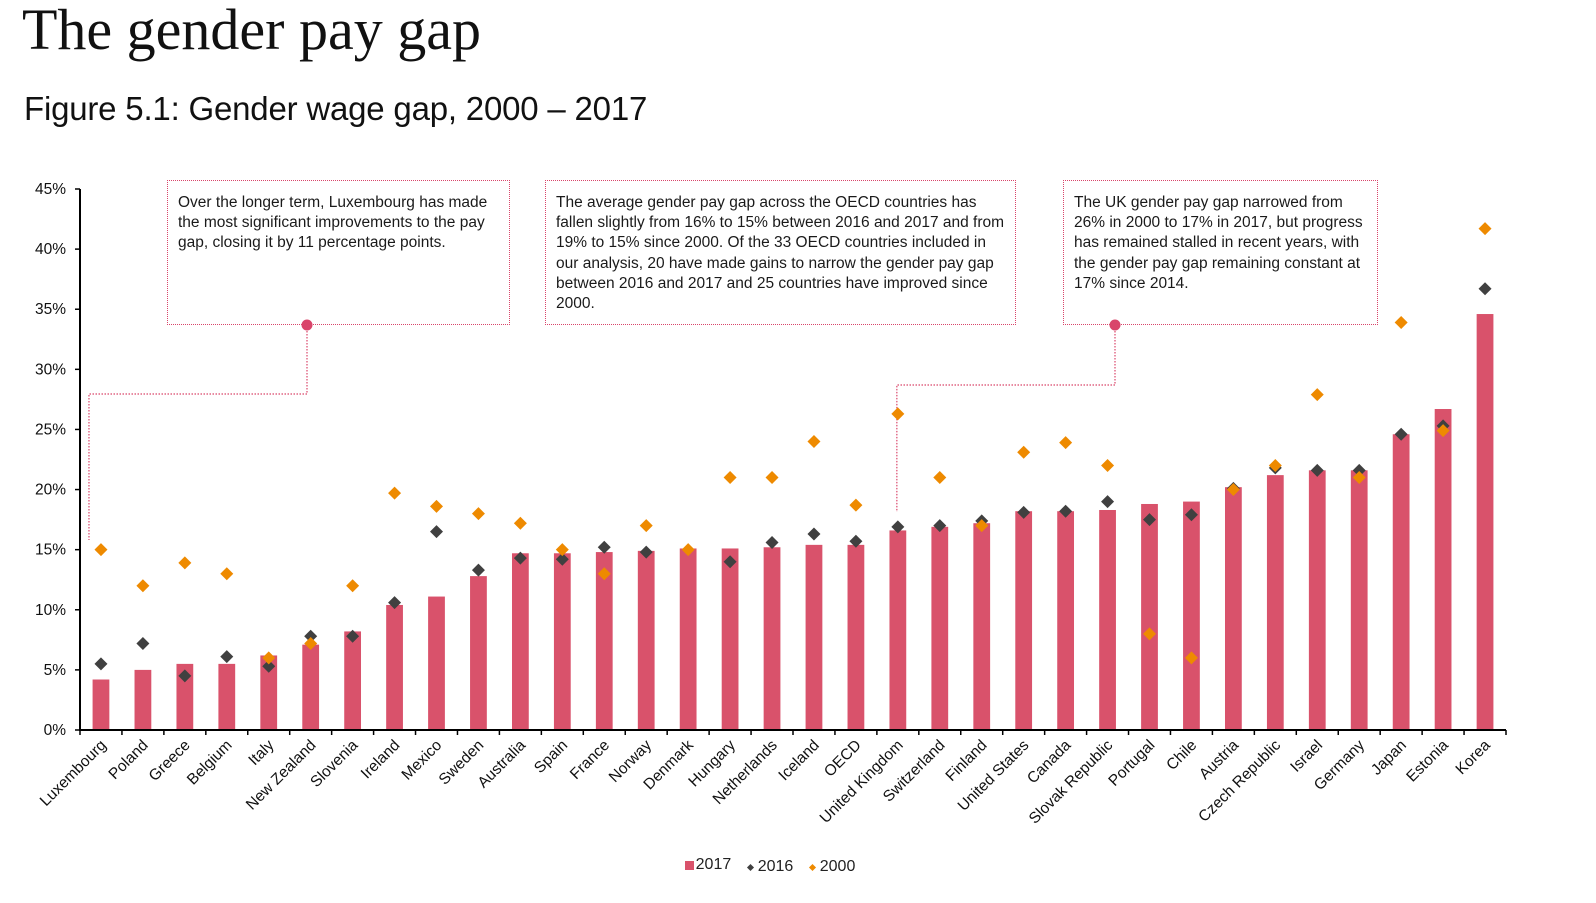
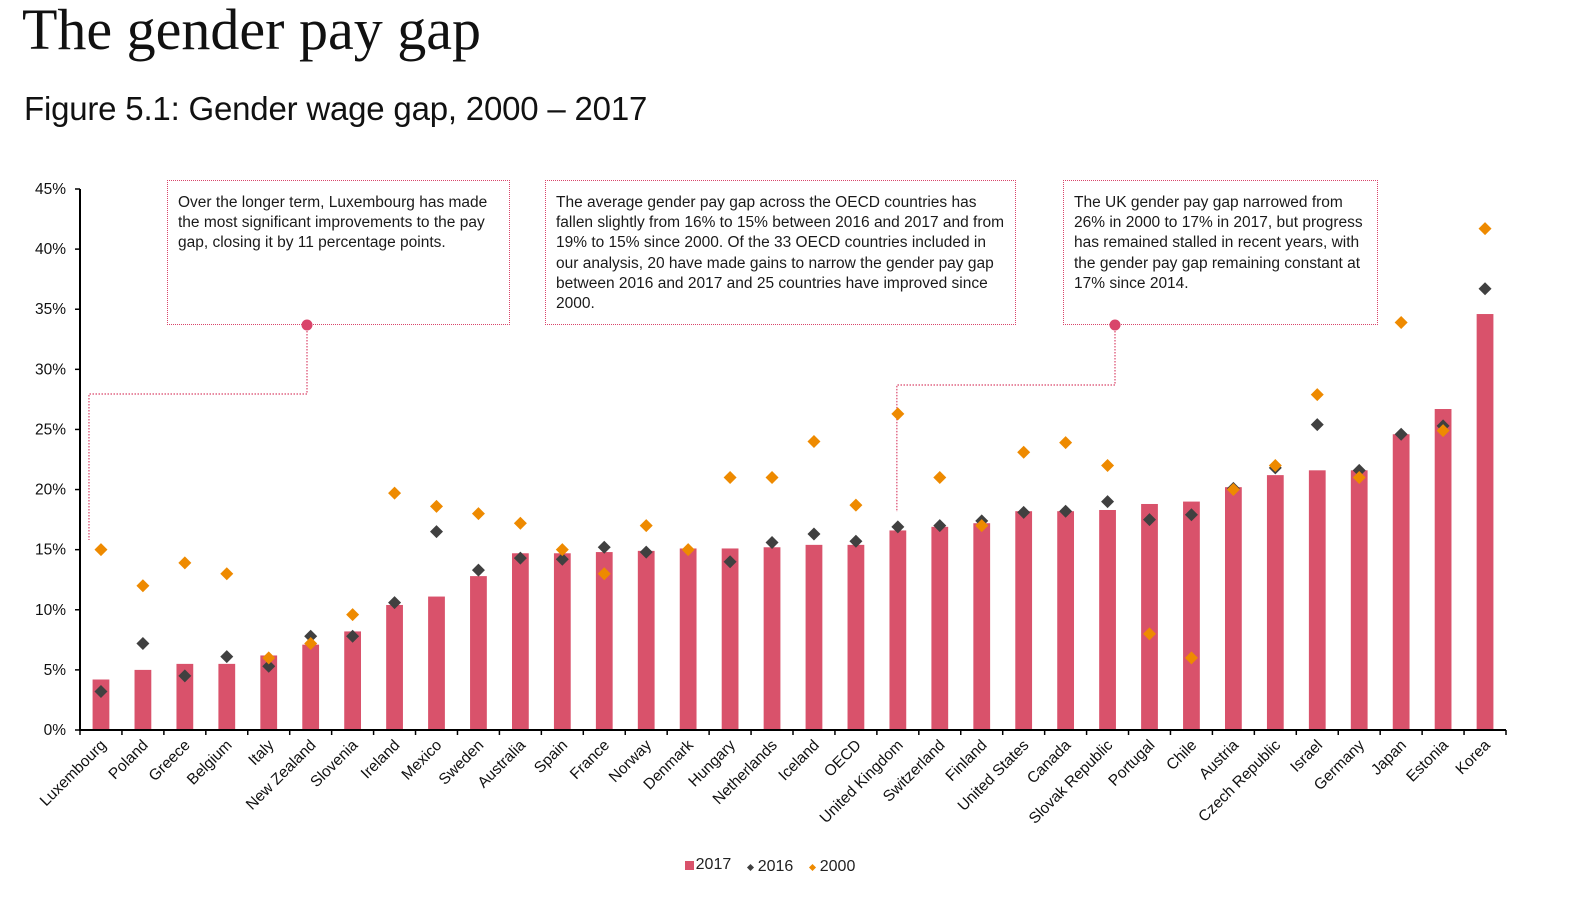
2016/Luxembourg: 5.5% -> 3.2%
2000/Slovenia: 12.0% -> 9.6%
2016/Israel: 21.6% -> 25.4%
